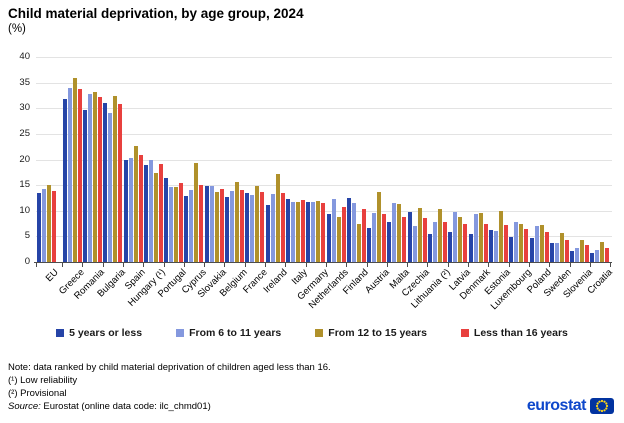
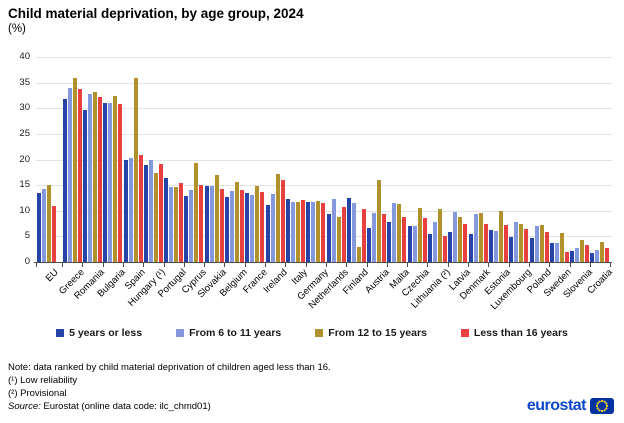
Less than 16 years/EU: 14 -> 11
From 6 to 11 years/Bulgaria: 29 -> 31
From 12 to 15 years/Spain: 23 -> 36
From 12 to 15 years/Slovakia: 14 -> 17
Less than 16 years/Ireland: 13 -> 16
From 12 to 15 years/Finland: 8 -> 3
From 12 to 15 years/Austria: 14 -> 16
5 years or less/Czechia: 10 -> 7
Less than 16 years/Lithuania (²): 8 -> 5
Less than 16 years/Sweden: 4 -> 2
